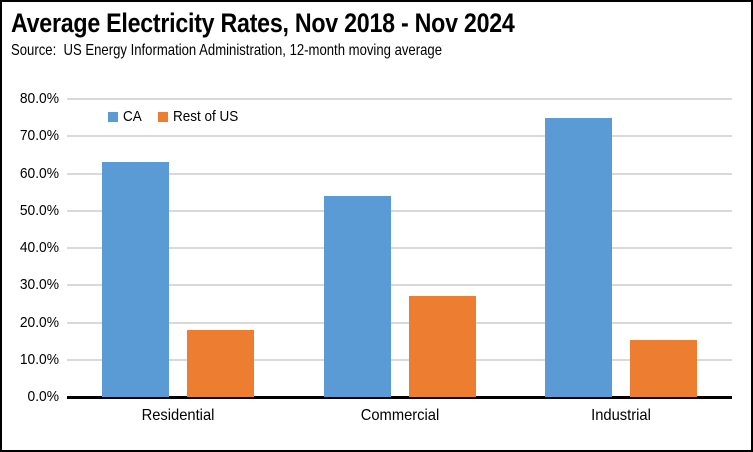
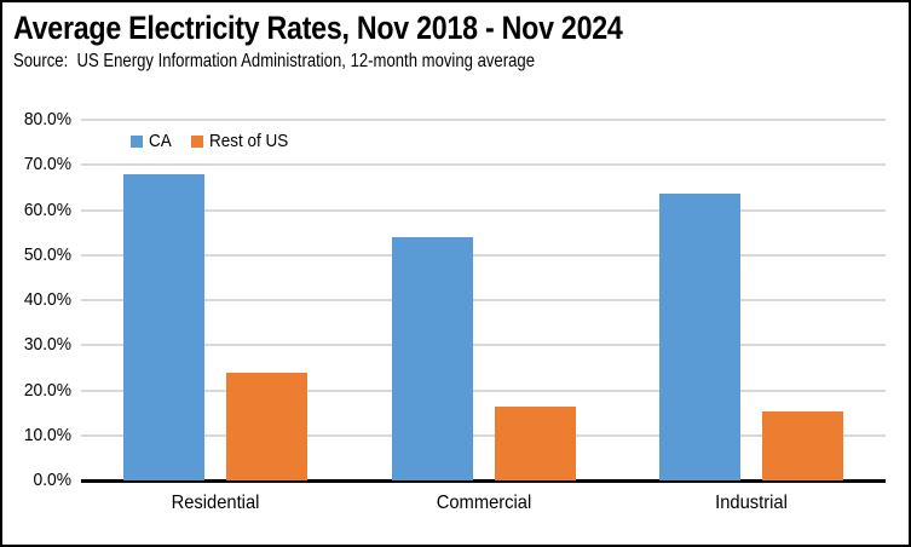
CA/Residential: 63% -> 68%
Rest of US/Residential: 18% -> 24%
Rest of US/Commercial: 27% -> 16%
CA/Industrial: 75% -> 64%
